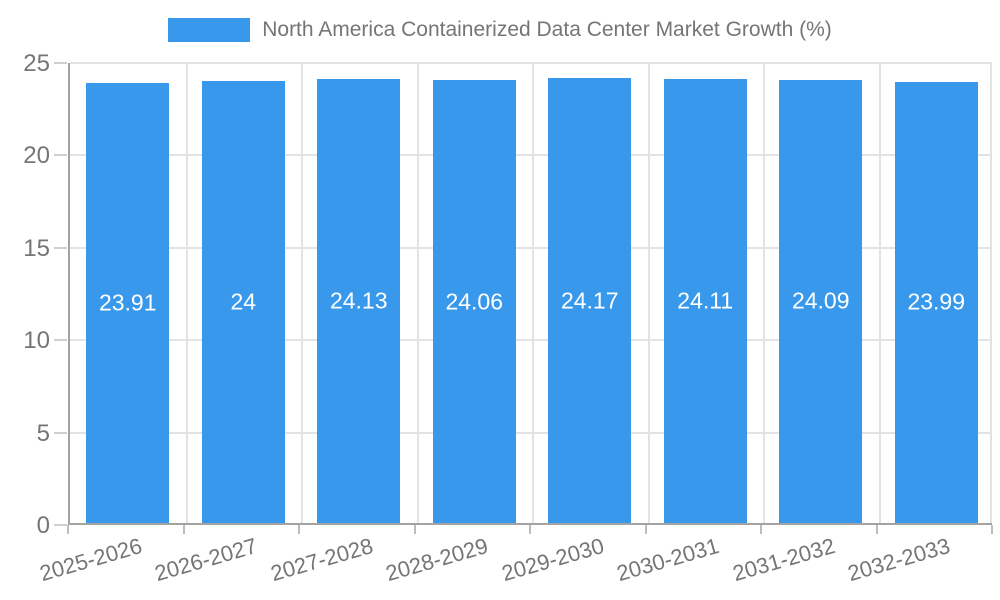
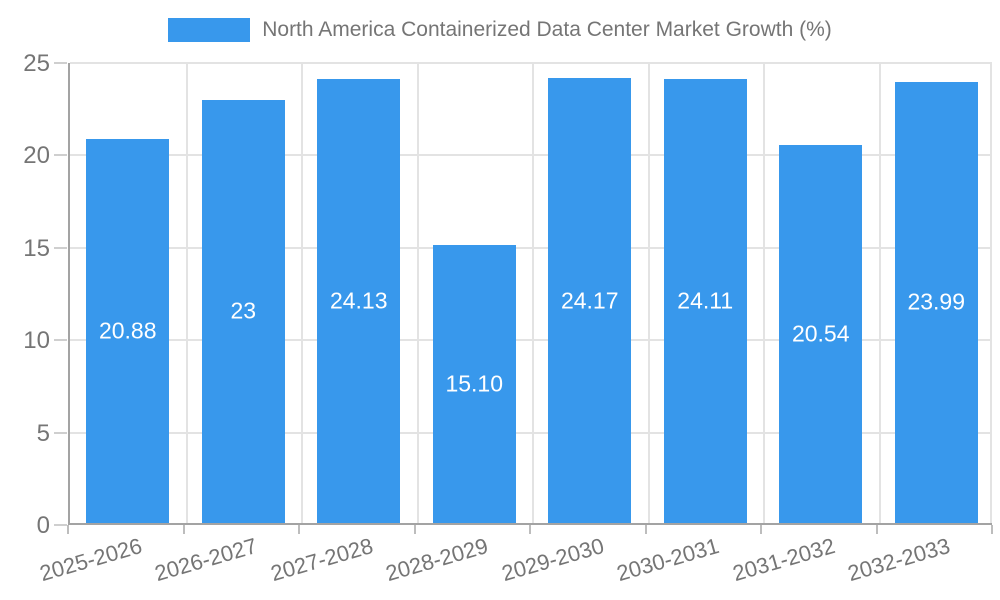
2025-2026: 23.91 -> 20.88
2026-2027: 24 -> 23
2028-2029: 24.06 -> 15.10
2031-2032: 24.09 -> 20.54
